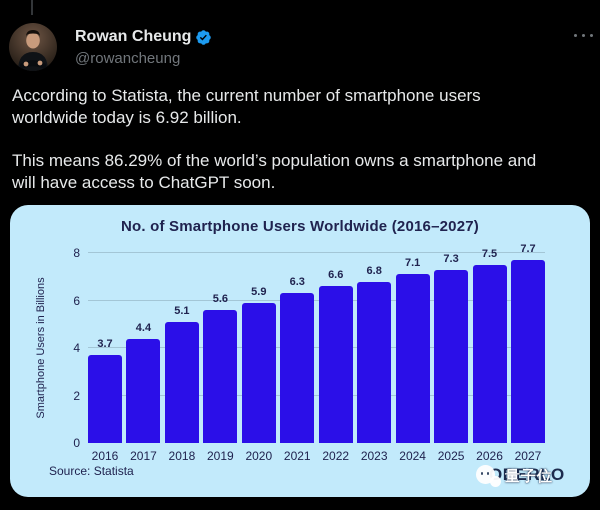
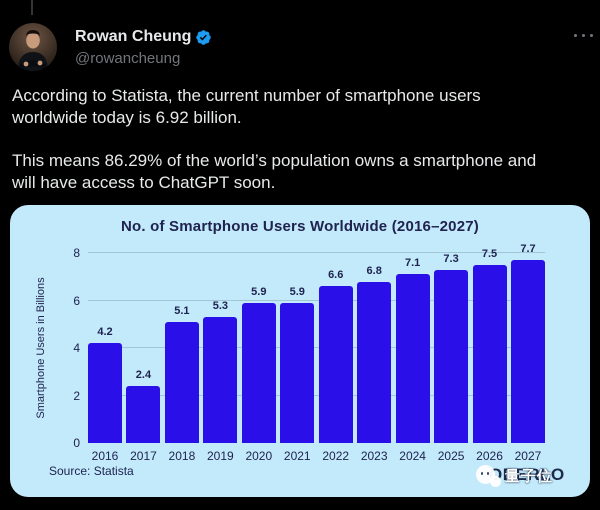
2016: 3.7 -> 4.2
2017: 4.4 -> 2.4
2019: 5.6 -> 5.3
2021: 6.3 -> 5.9
